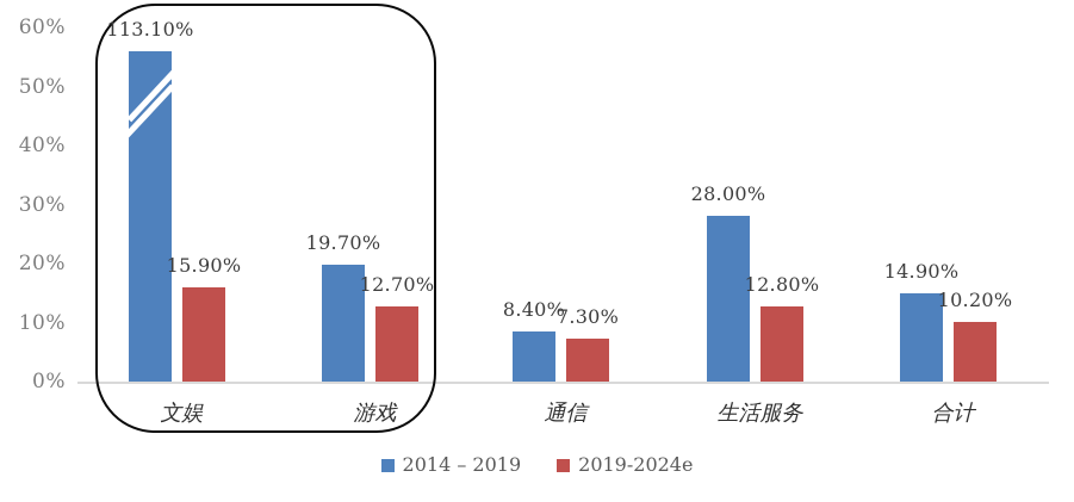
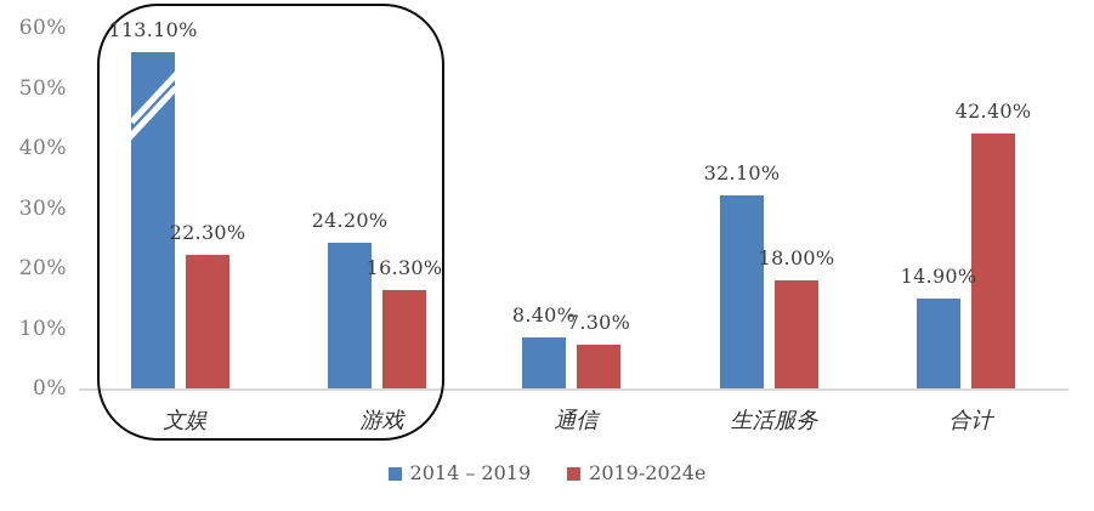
2019-2024e/文娱: 15.90% -> 22.30%
2014 – 2019/游戏: 19.70% -> 24.20%
2019-2024e/游戏: 12.70% -> 16.30%
2014 – 2019/生活服务: 28.00% -> 32.10%
2019-2024e/生活服务: 12.80% -> 18.00%
2019-2024e/合计: 10.20% -> 42.40%
